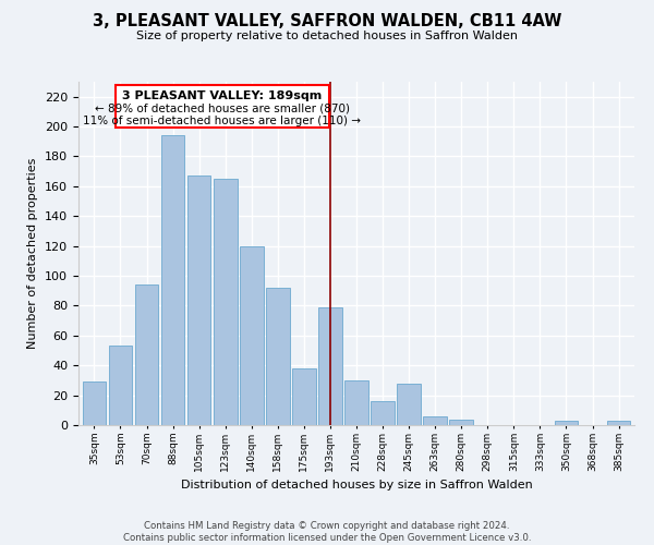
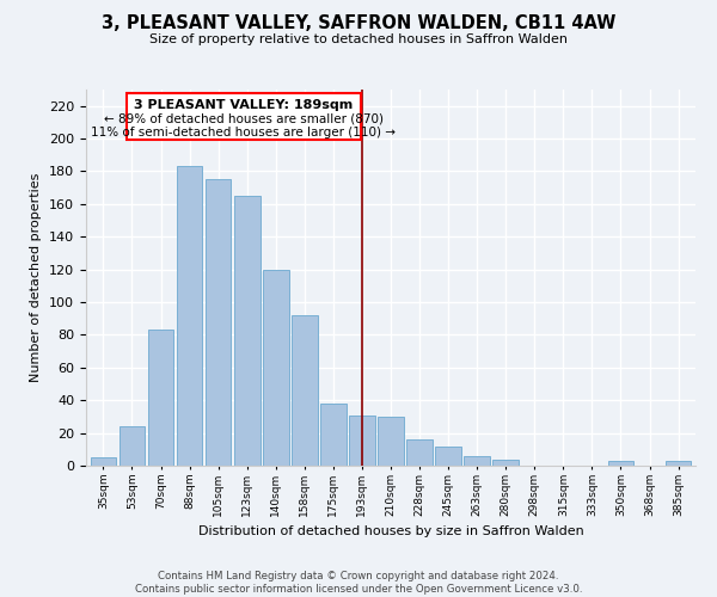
35sqm: 29 -> 5
53sqm: 53 -> 24
70sqm: 94 -> 83
88sqm: 194 -> 183
105sqm: 167 -> 175
193sqm: 79 -> 31
245sqm: 28 -> 12
